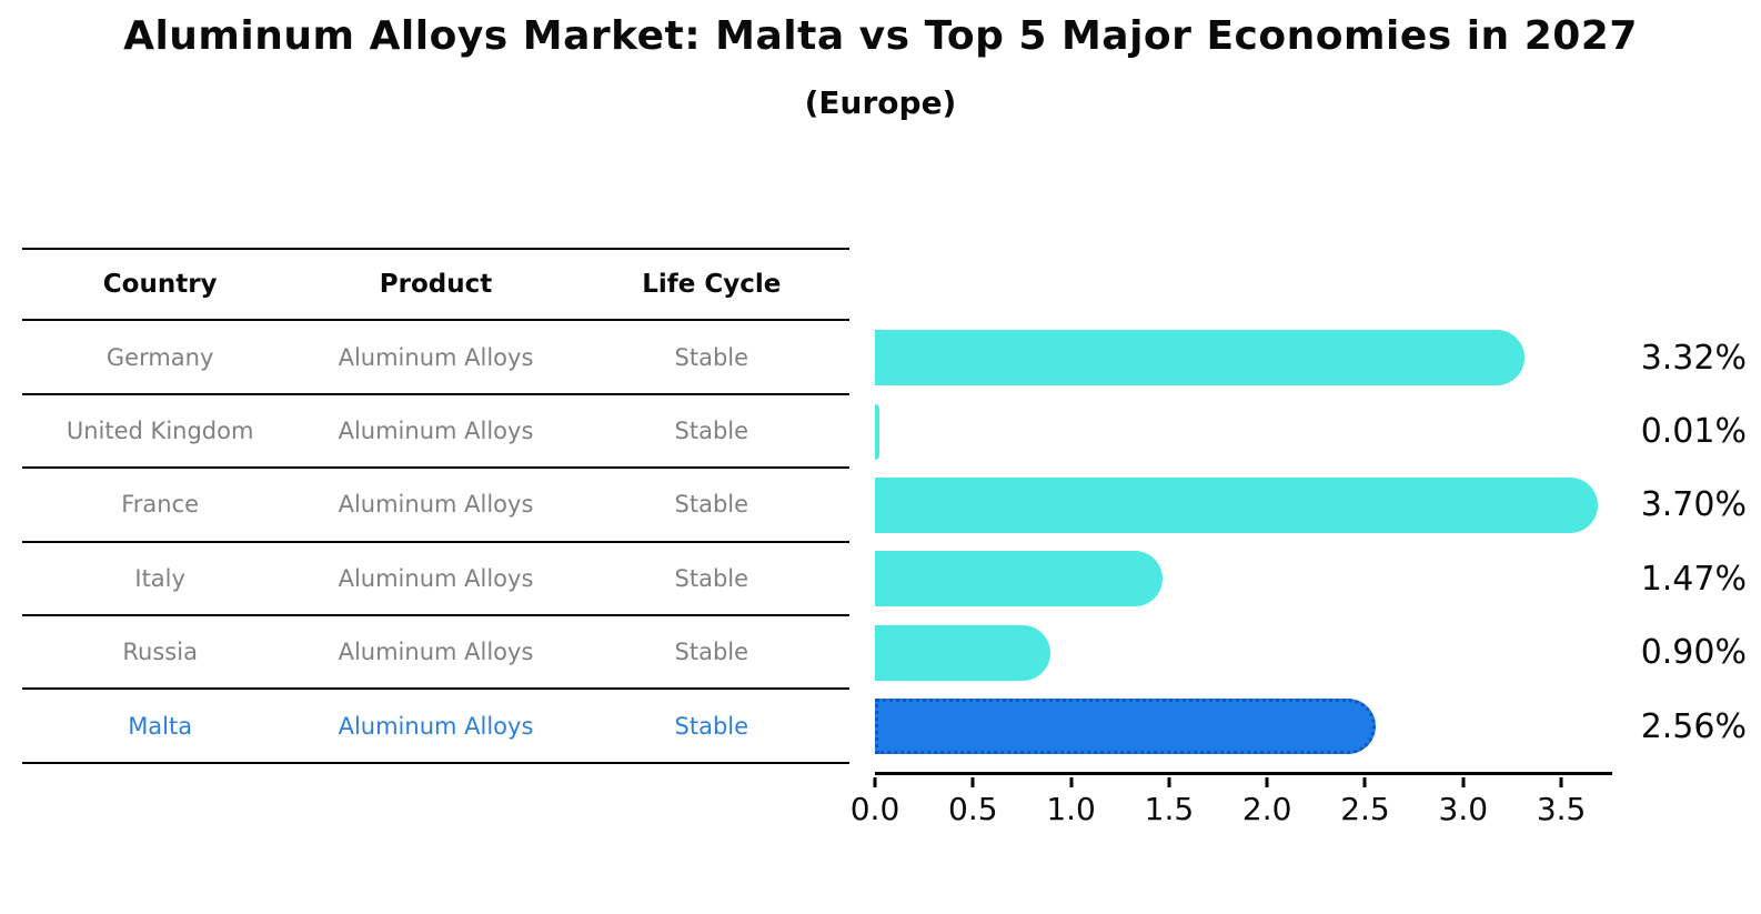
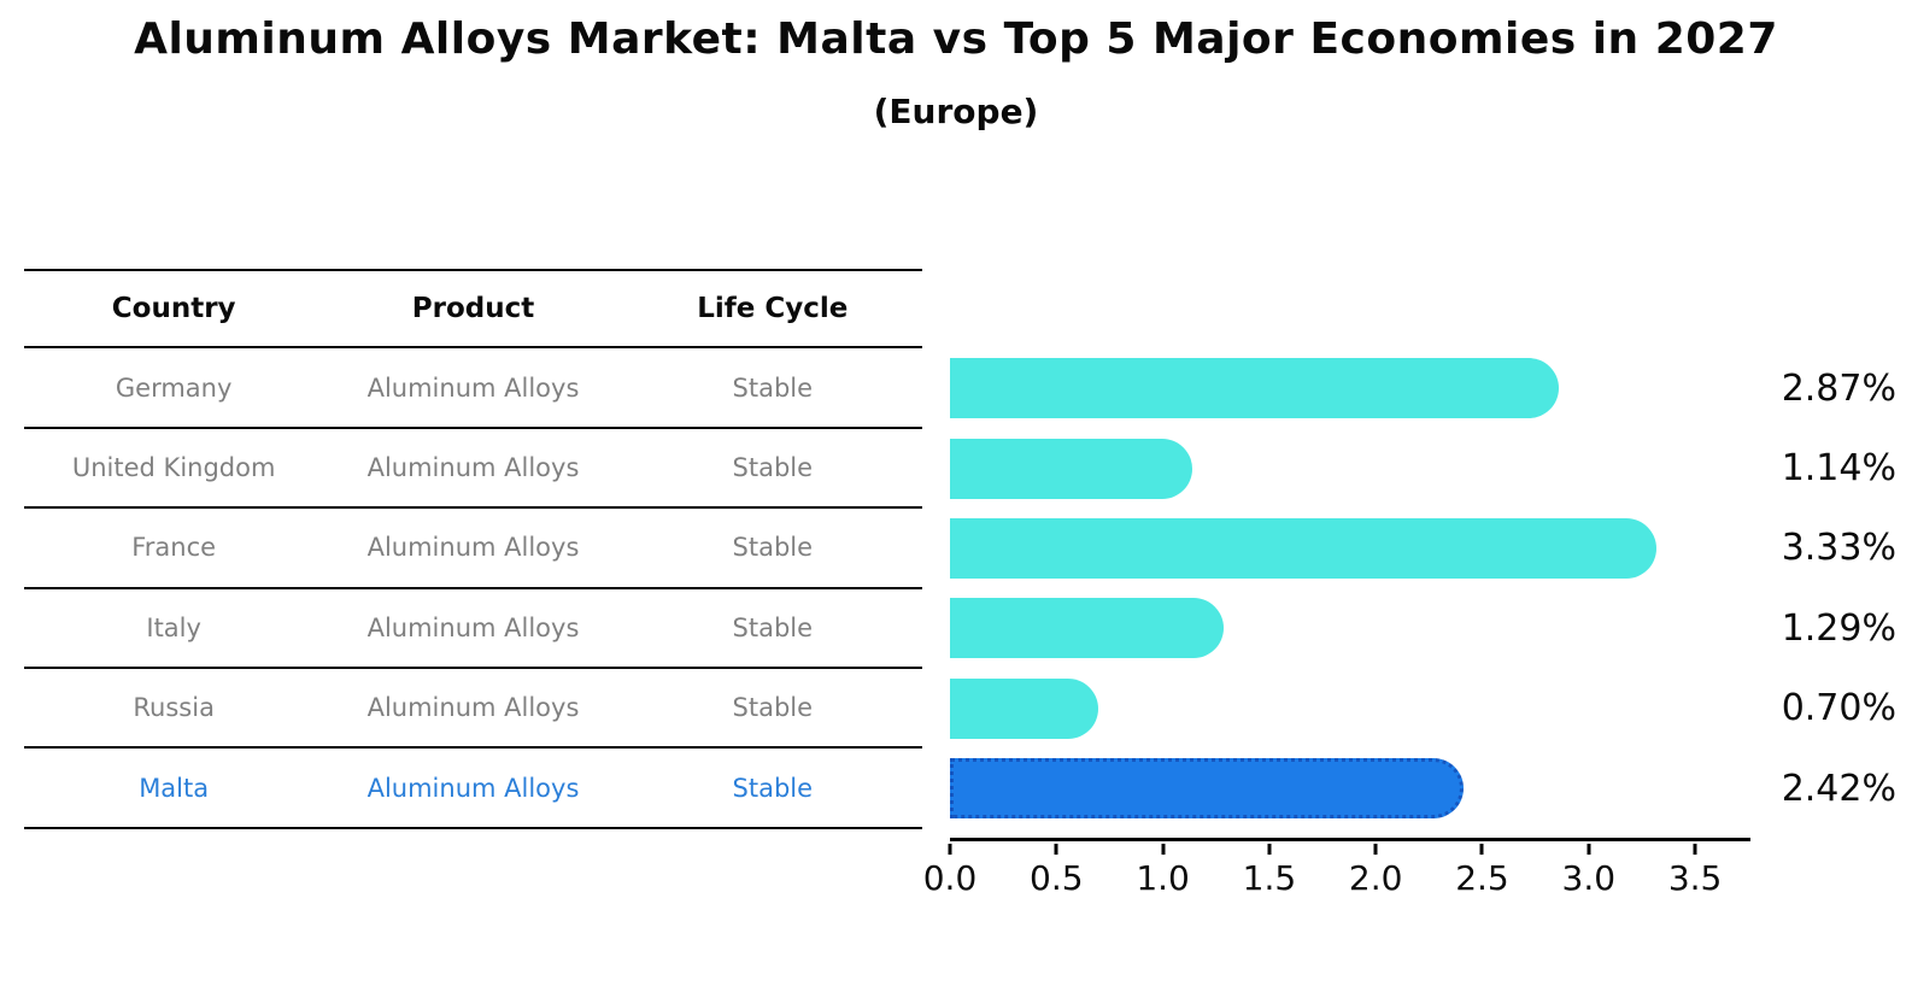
Germany: 3.32% -> 2.87%
United Kingdom: 0.01% -> 1.14%
France: 3.70% -> 3.33%
Italy: 1.47% -> 1.29%
Russia: 0.90% -> 0.70%
Malta: 2.56% -> 2.42%
